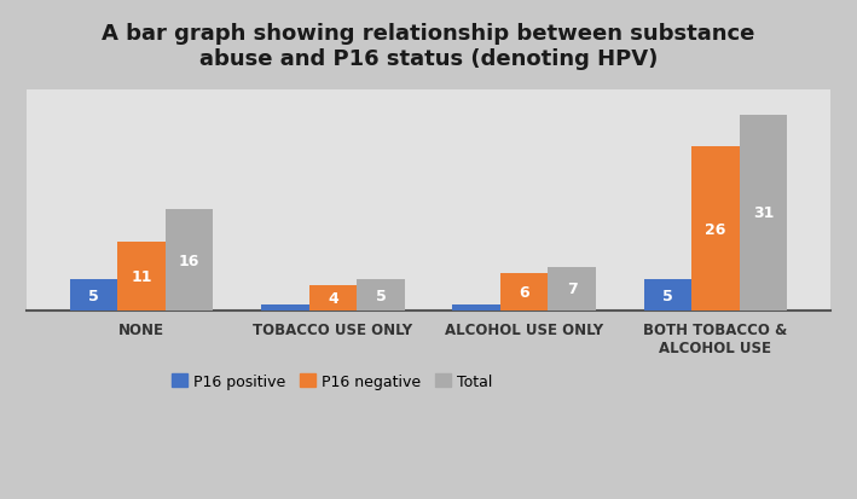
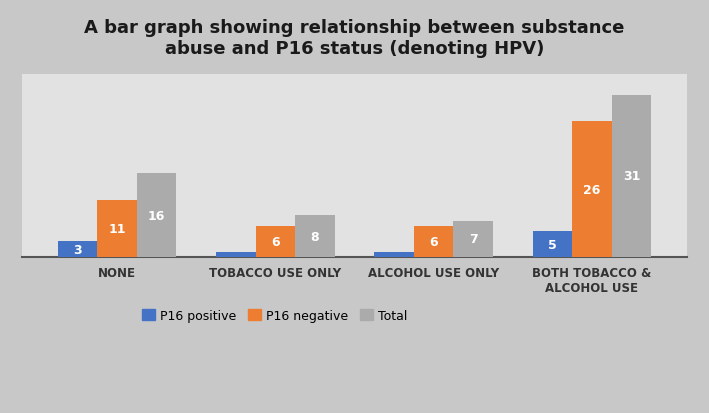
P16 positive/NONE: 5 -> 3
P16 negative/TOBACCO USE ONLY: 4 -> 6
Total/TOBACCO USE ONLY: 5 -> 8
